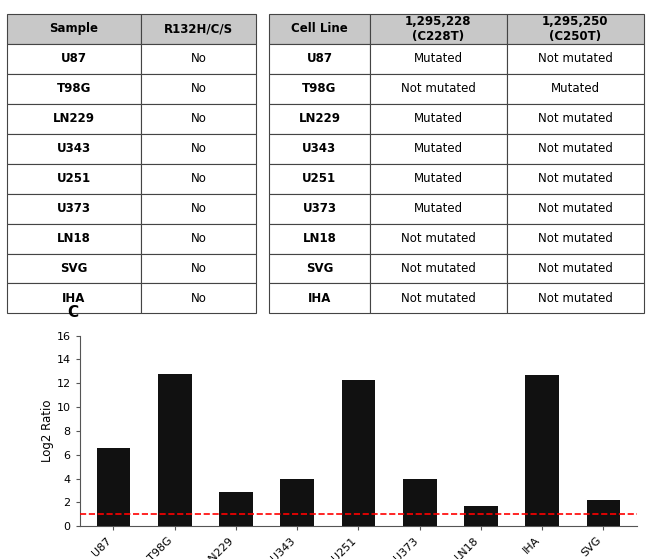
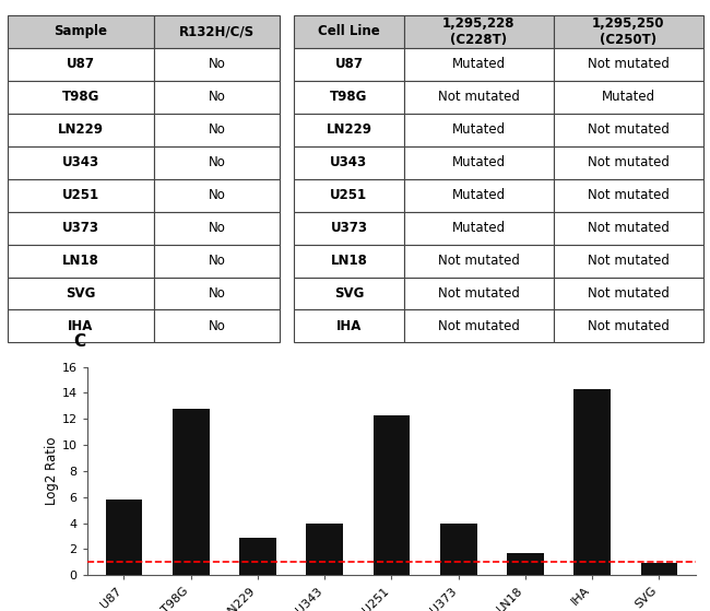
U87: 6.6 -> 5.8
IHA: 12.7 -> 14.3
SVG: 2.2 -> 0.9
